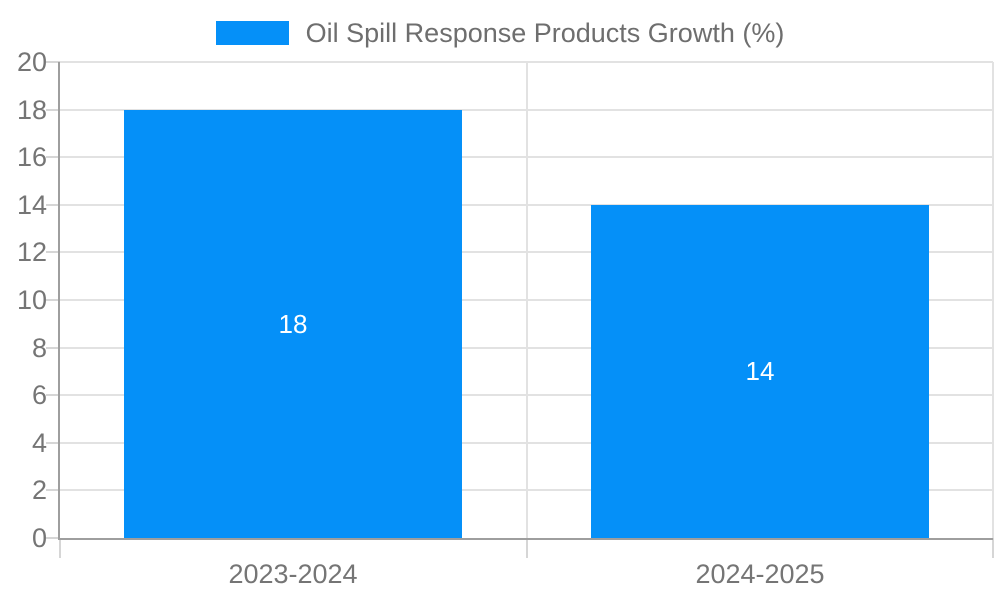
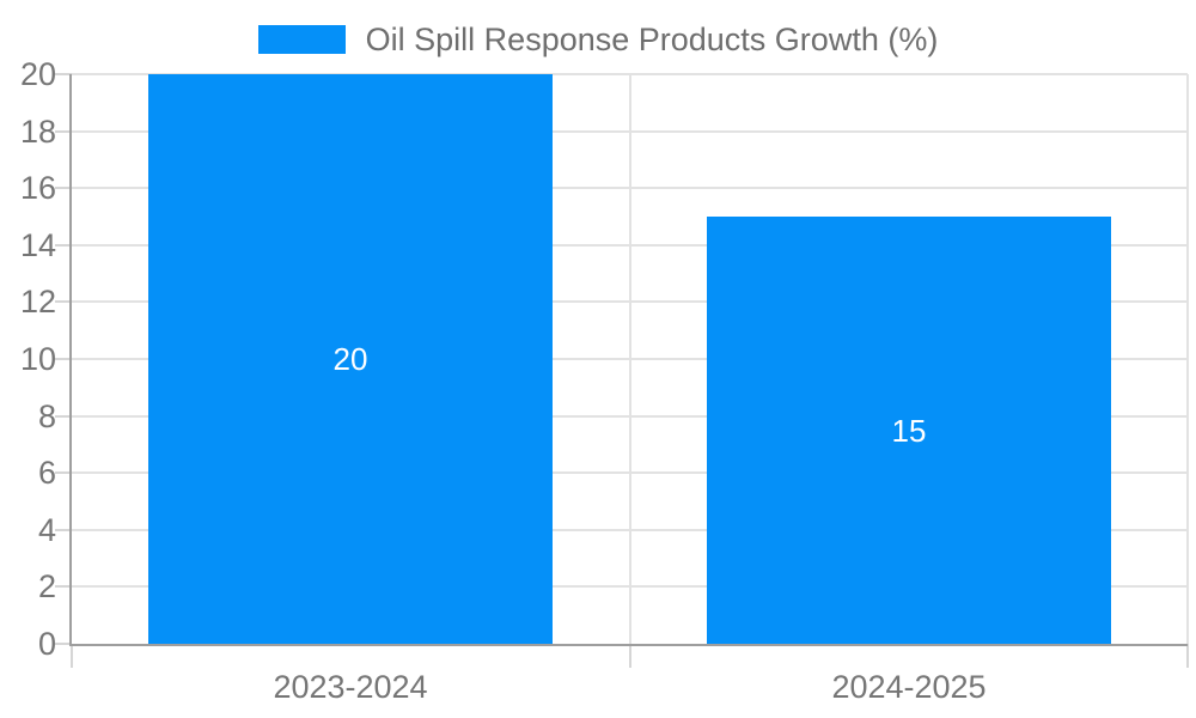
2023-2024: 18 -> 20
2024-2025: 14 -> 15
